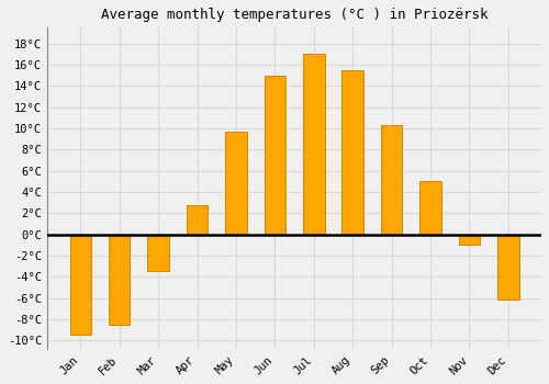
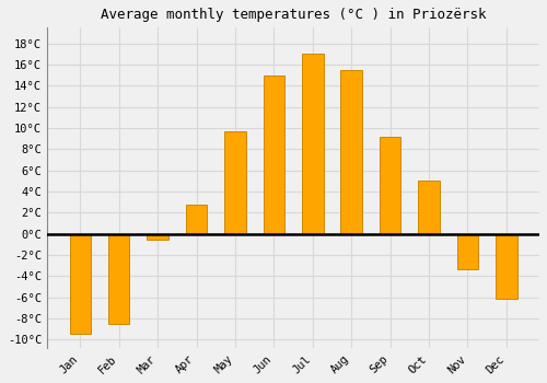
Mar: -3.5°C -> -0.6°C
Sep: 10.3°C -> 9.2°C
Nov: -1.0°C -> -3.4°C
